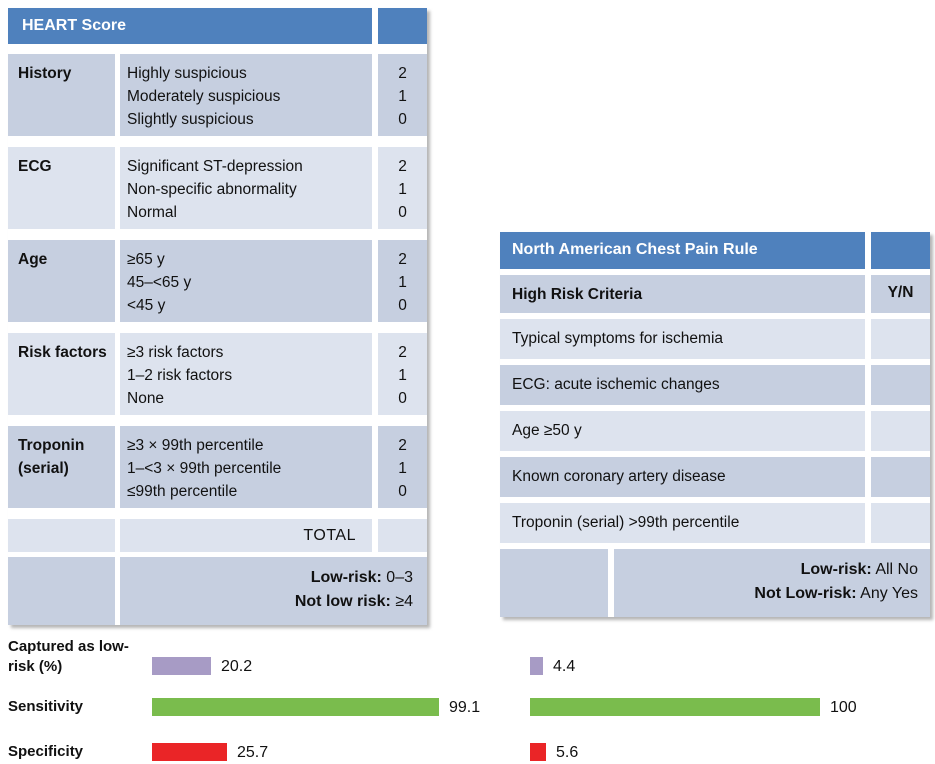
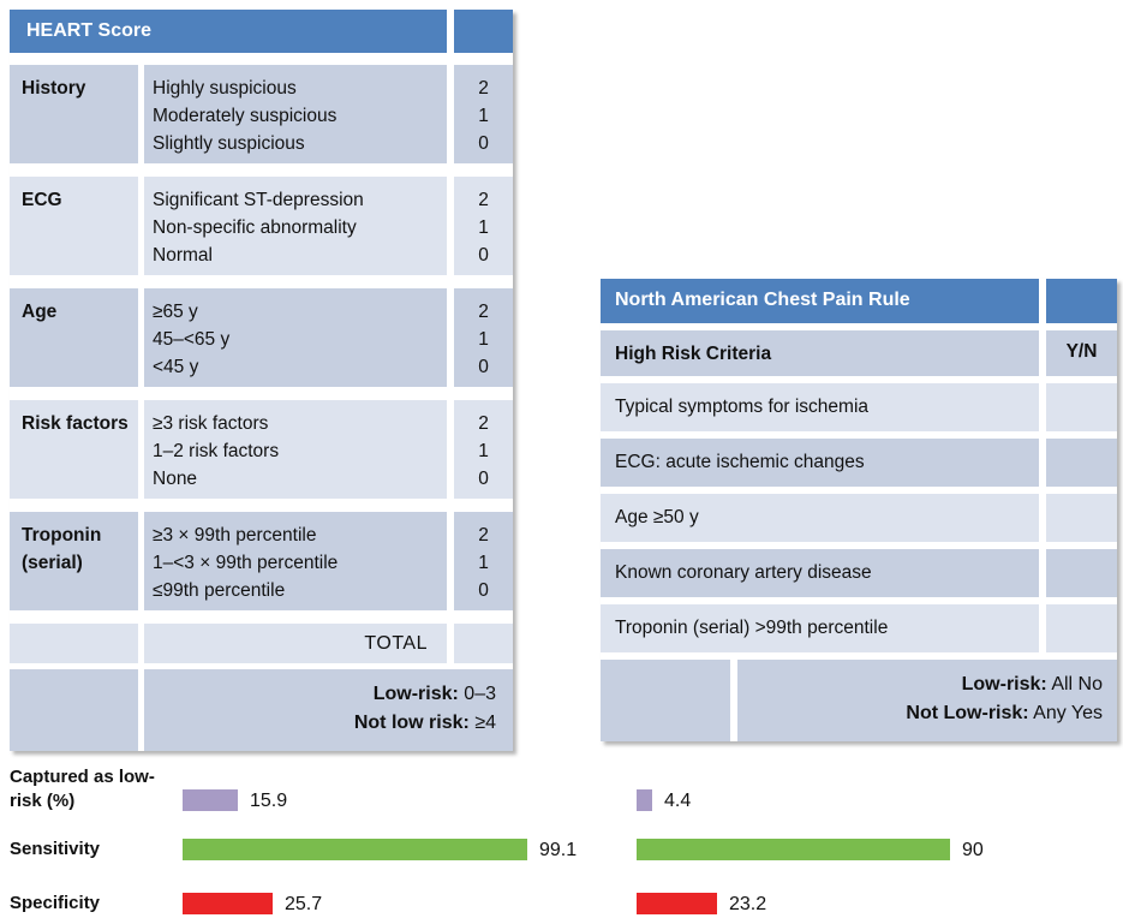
HEART Score/Captured as low-risk (%): 20.2 -> 15.9
North American Chest Pain Rule/Sensitivity: 100 -> 90
North American Chest Pain Rule/Specificity: 5.6 -> 23.2
